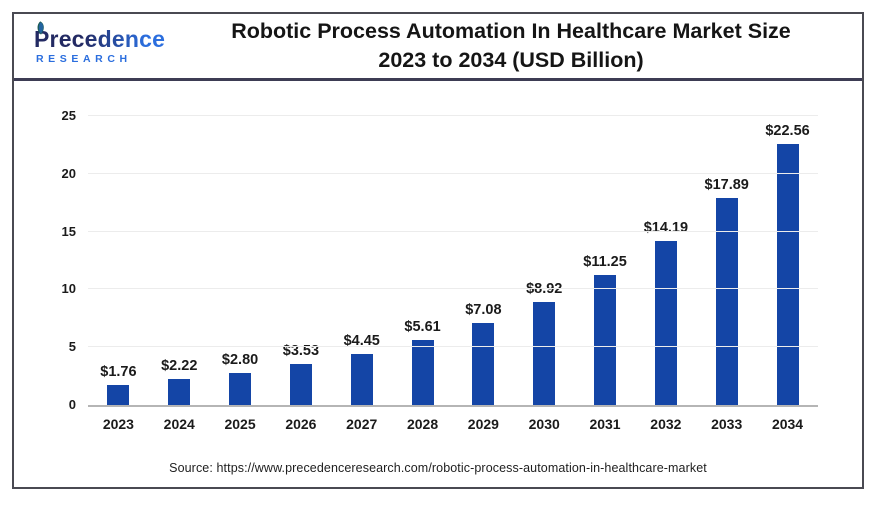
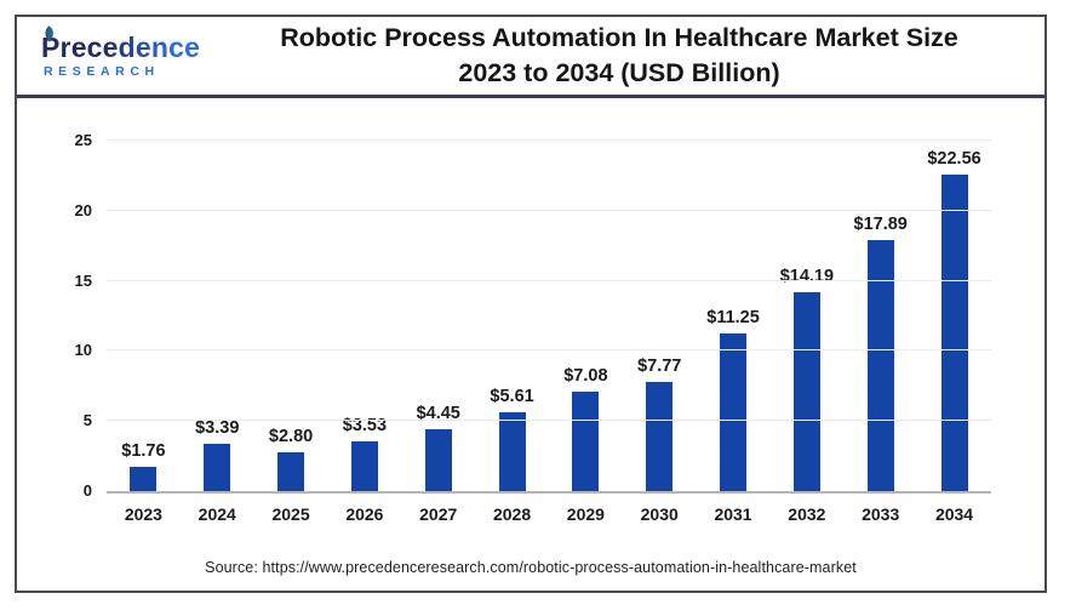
2024: $2.22 -> $3.39
2030: $8.92 -> $7.77
